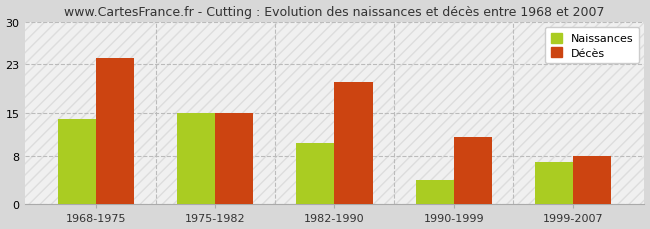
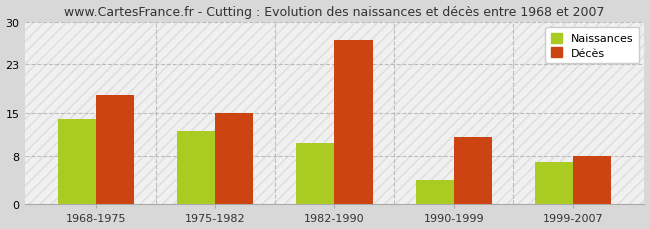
Décès/1968-1975: 24 -> 18
Naissances/1975-1982: 15 -> 12
Décès/1982-1990: 20 -> 27
